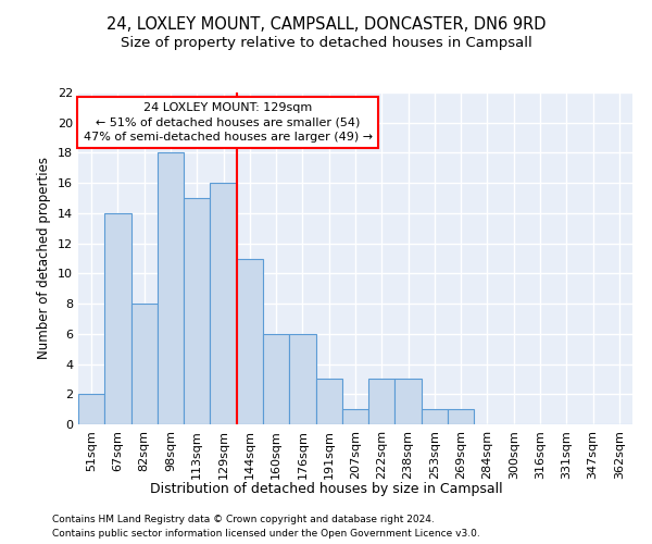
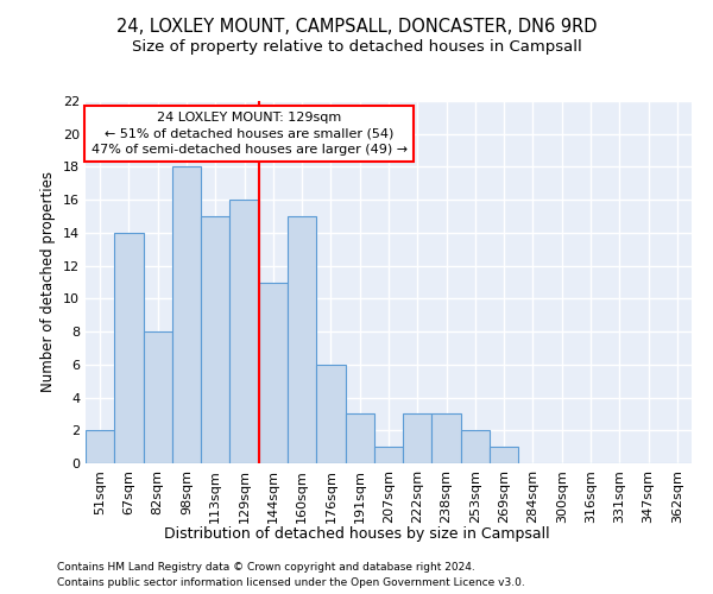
160sqm: 6 -> 15
253sqm: 1 -> 2
